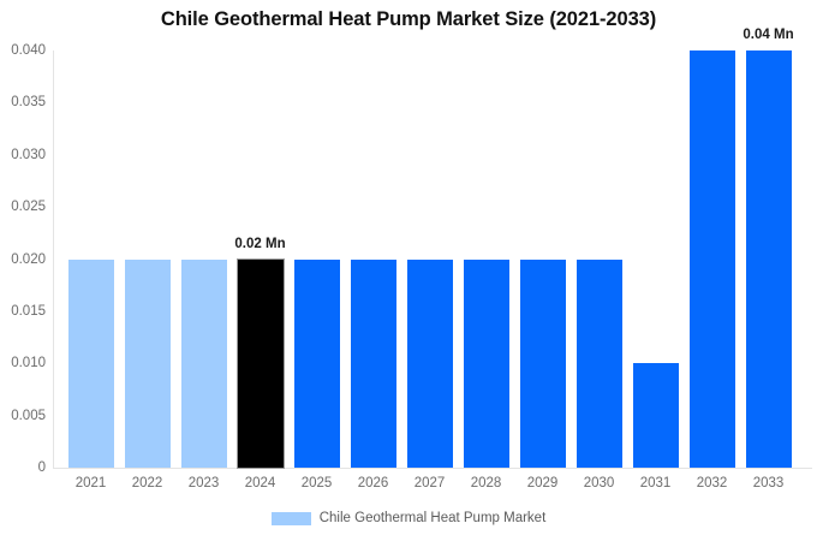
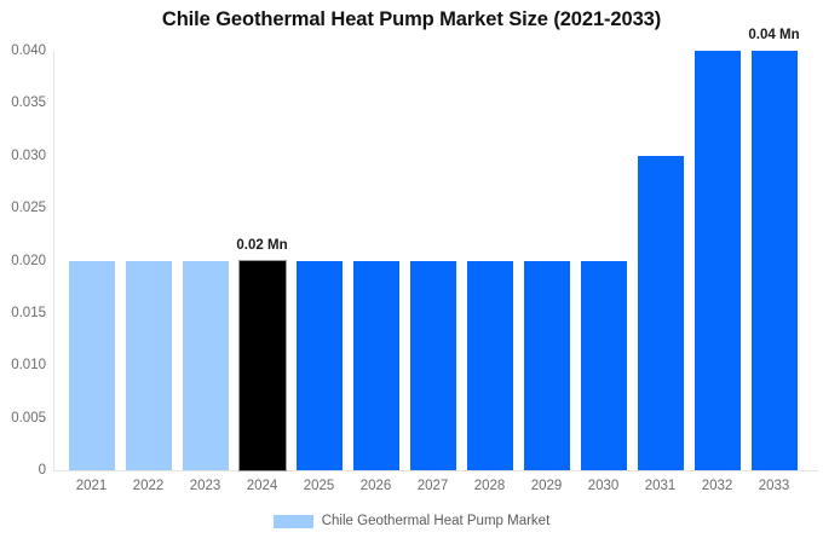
2031: 0.01 -> 0.03
